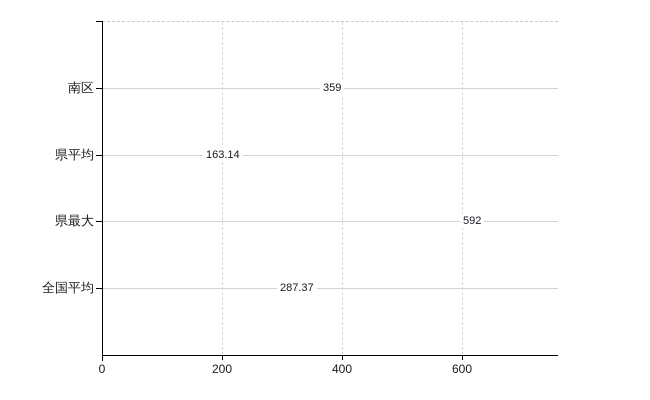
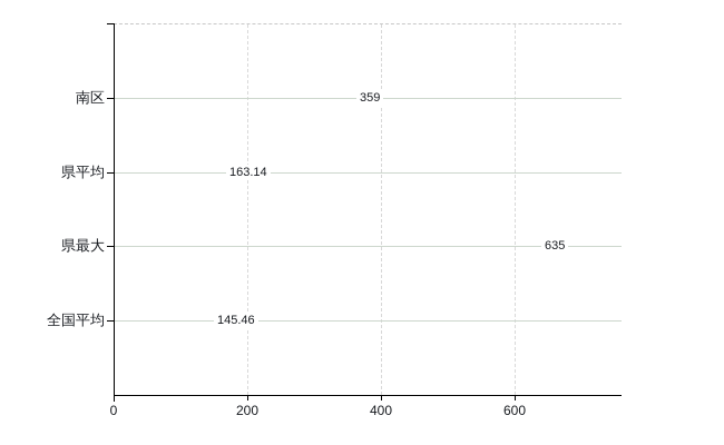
県最大: 592 -> 635
全国平均: 287.37 -> 145.46
